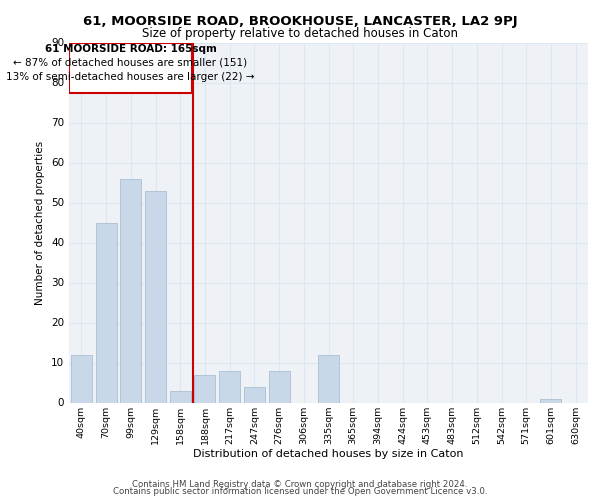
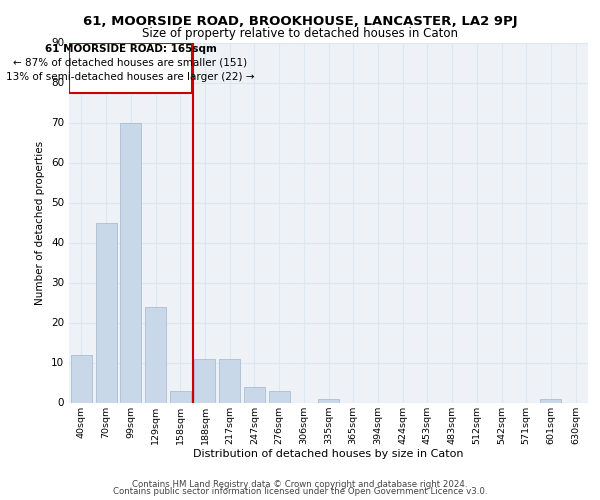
99sqm: 56 -> 70
129sqm: 53 -> 24
188sqm: 7 -> 11
217sqm: 8 -> 11
276sqm: 8 -> 3
335sqm: 12 -> 1
